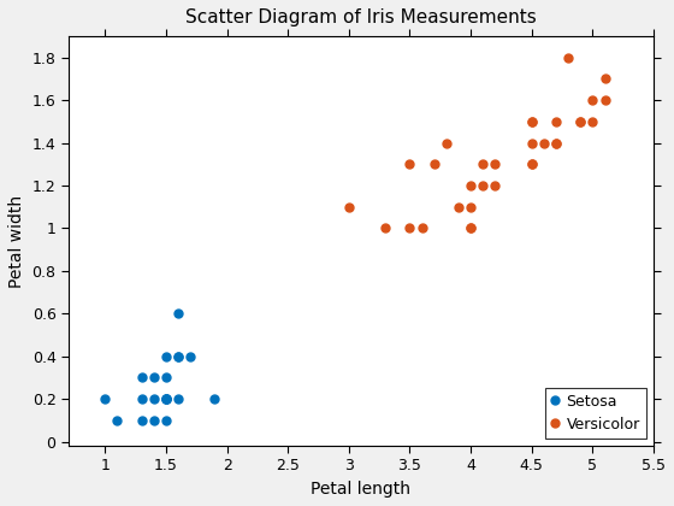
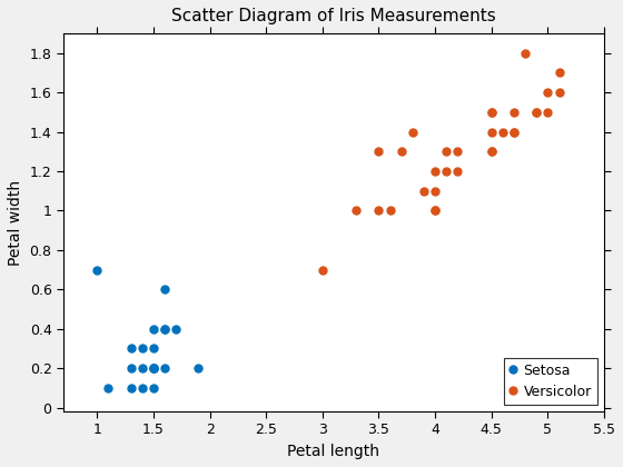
Setosa/1: 0.2 -> 0.7
Versicolor/3: 1.1 -> 0.7
